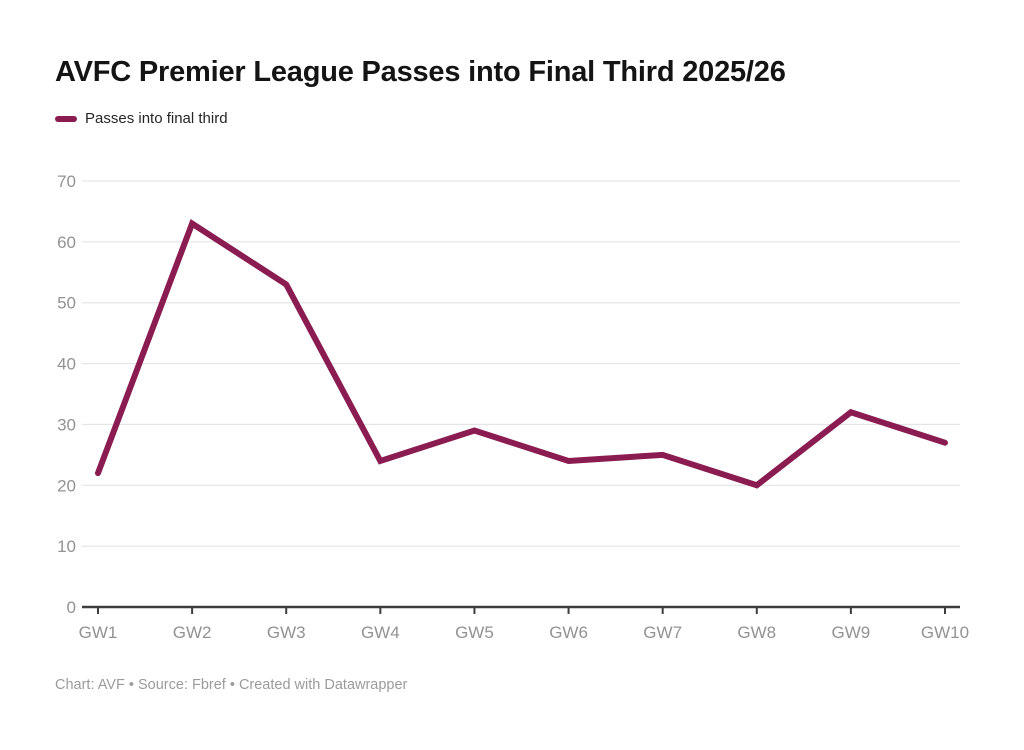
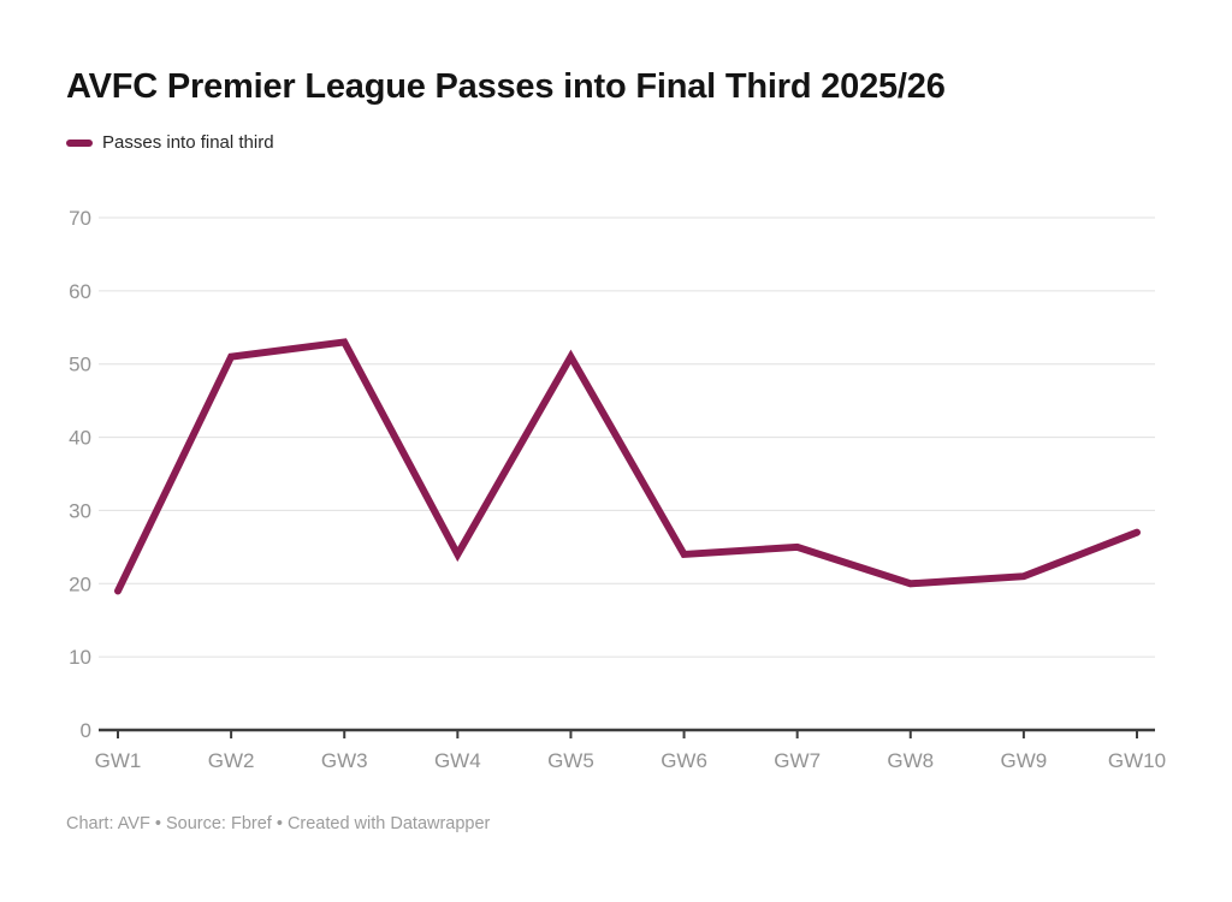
GW1: 22 -> 19
GW2: 63 -> 51
GW5: 29 -> 51
GW9: 32 -> 21
